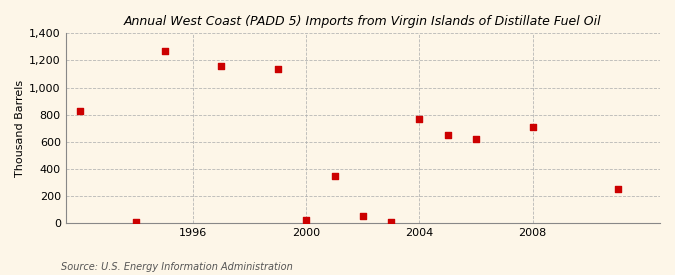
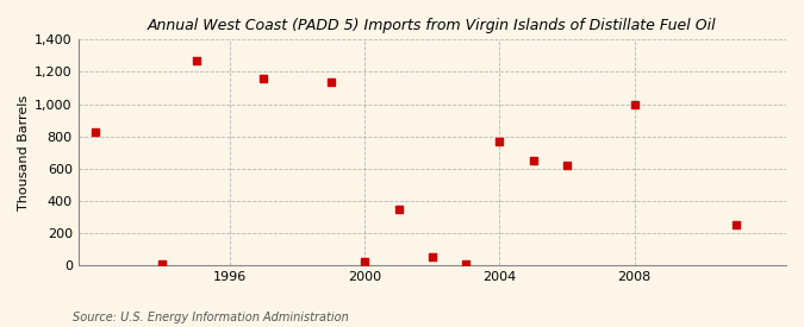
2008: 710 -> 1,000
